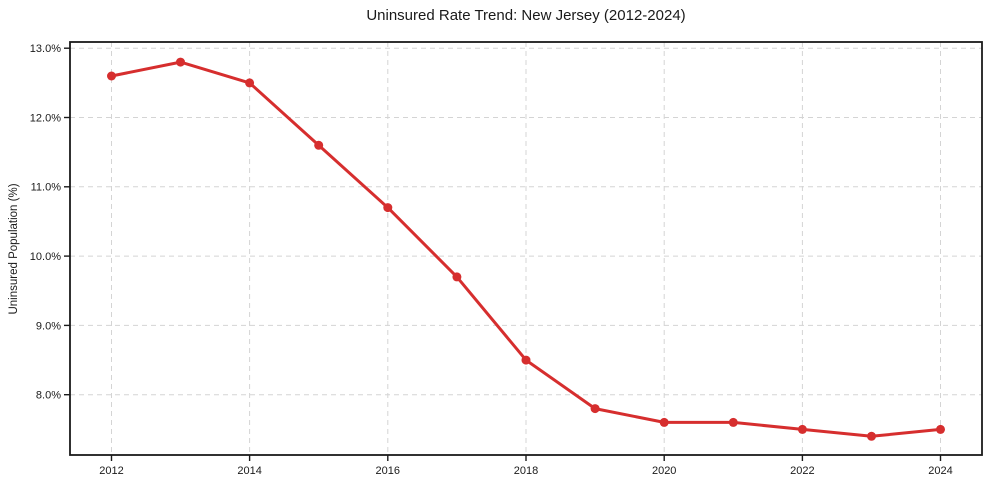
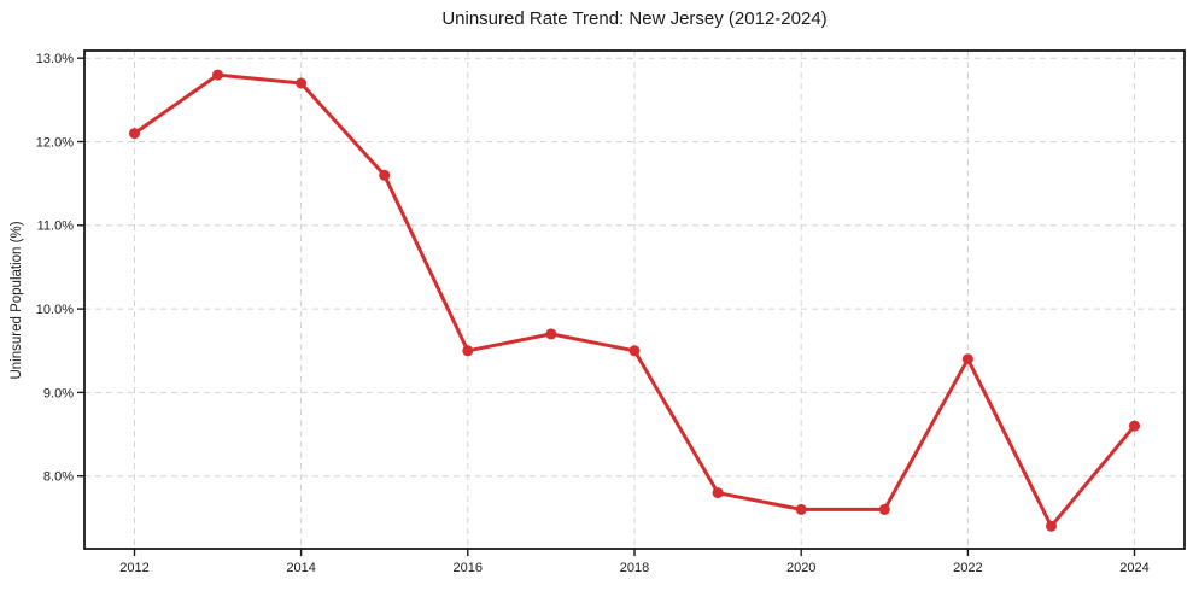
2012: 12.6% -> 12.1%
2014: 12.5% -> 12.7%
2016: 10.7% -> 9.5%
2018: 8.5% -> 9.5%
2022: 7.5% -> 9.4%
2024: 7.5% -> 8.6%
